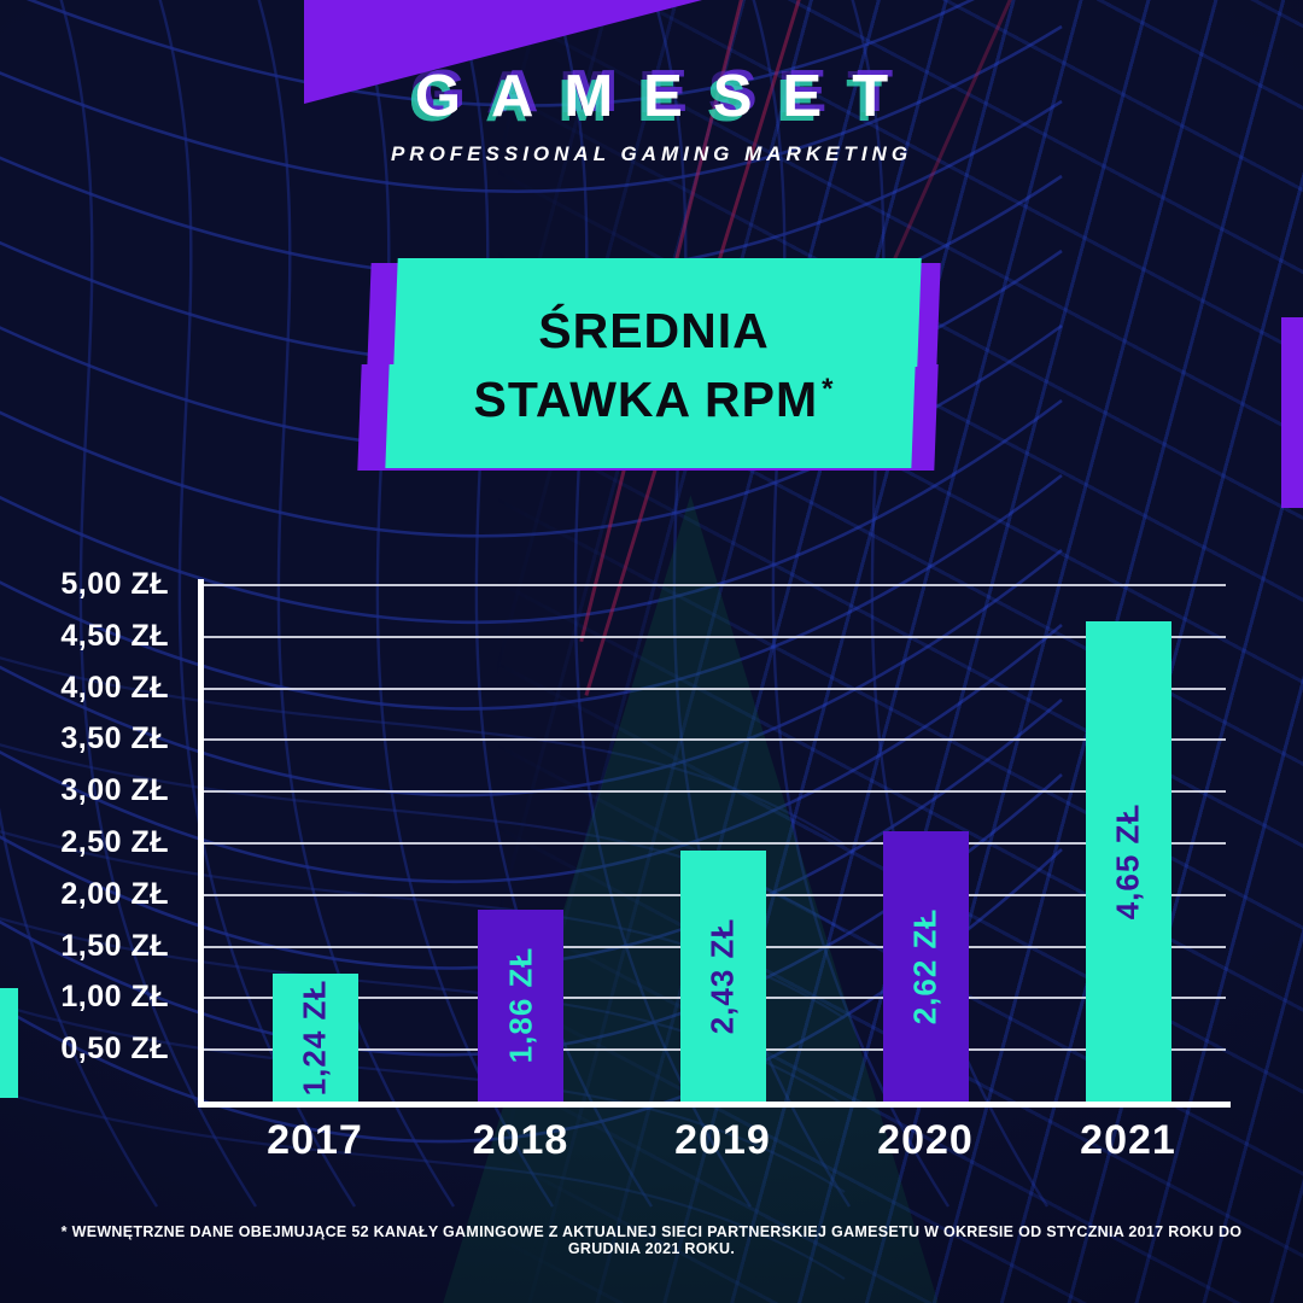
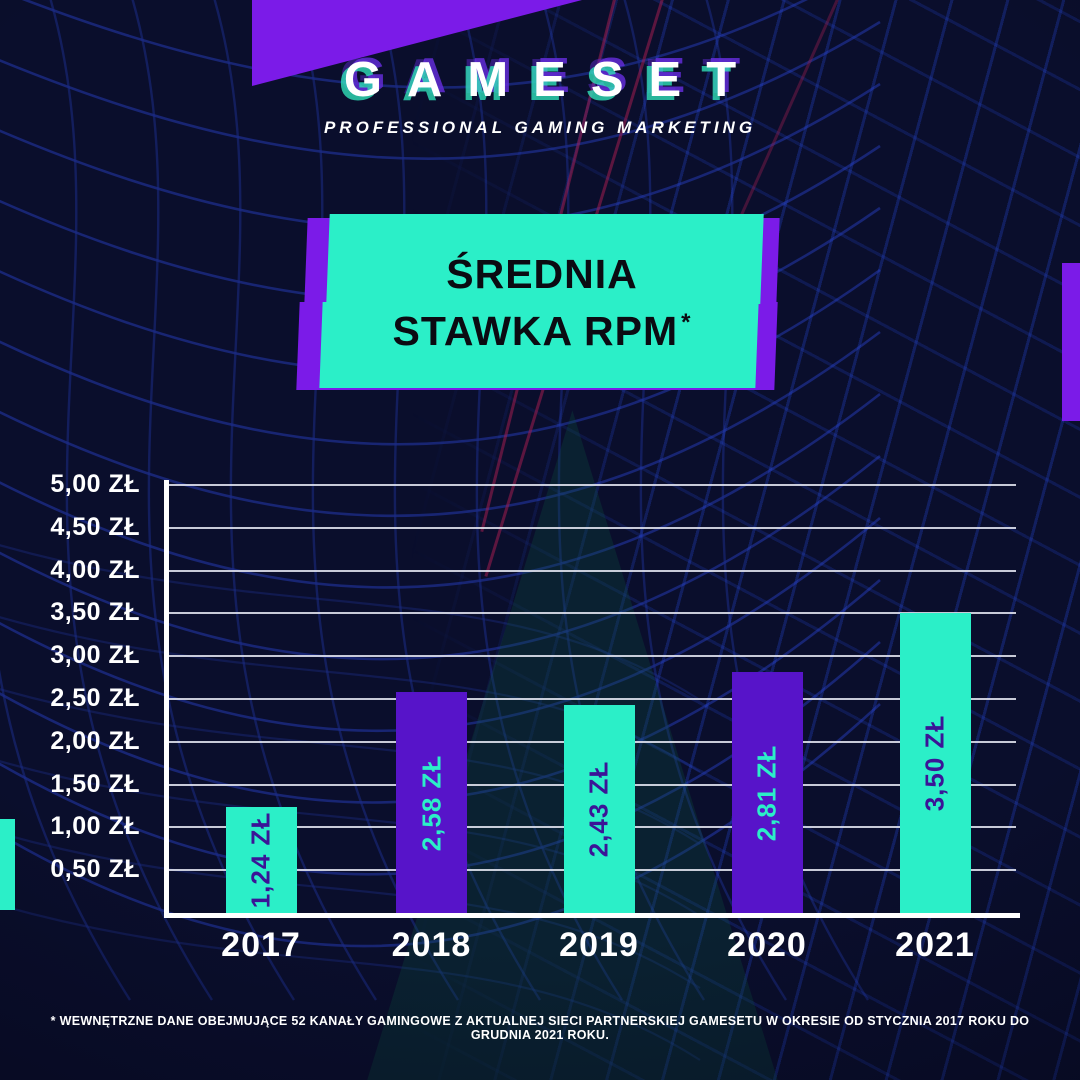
2018: 1,86 -> 2,58
2020: 2,62 -> 2,81
2021: 4,65 -> 3,50
